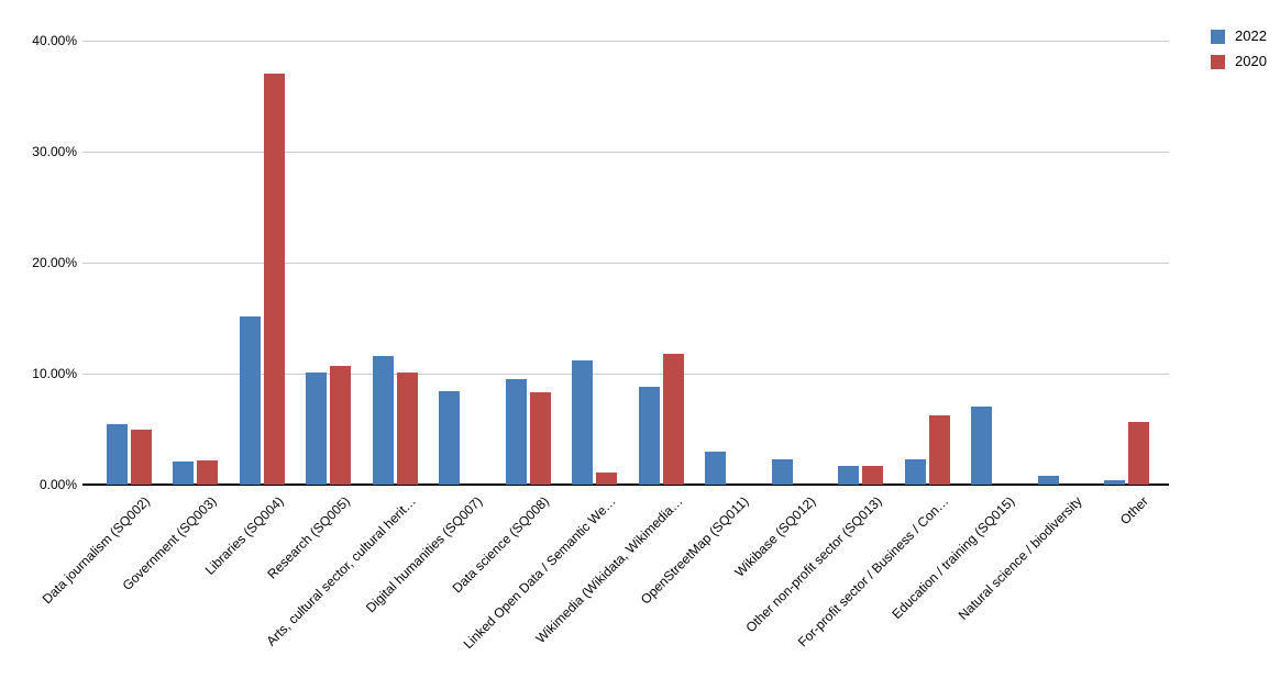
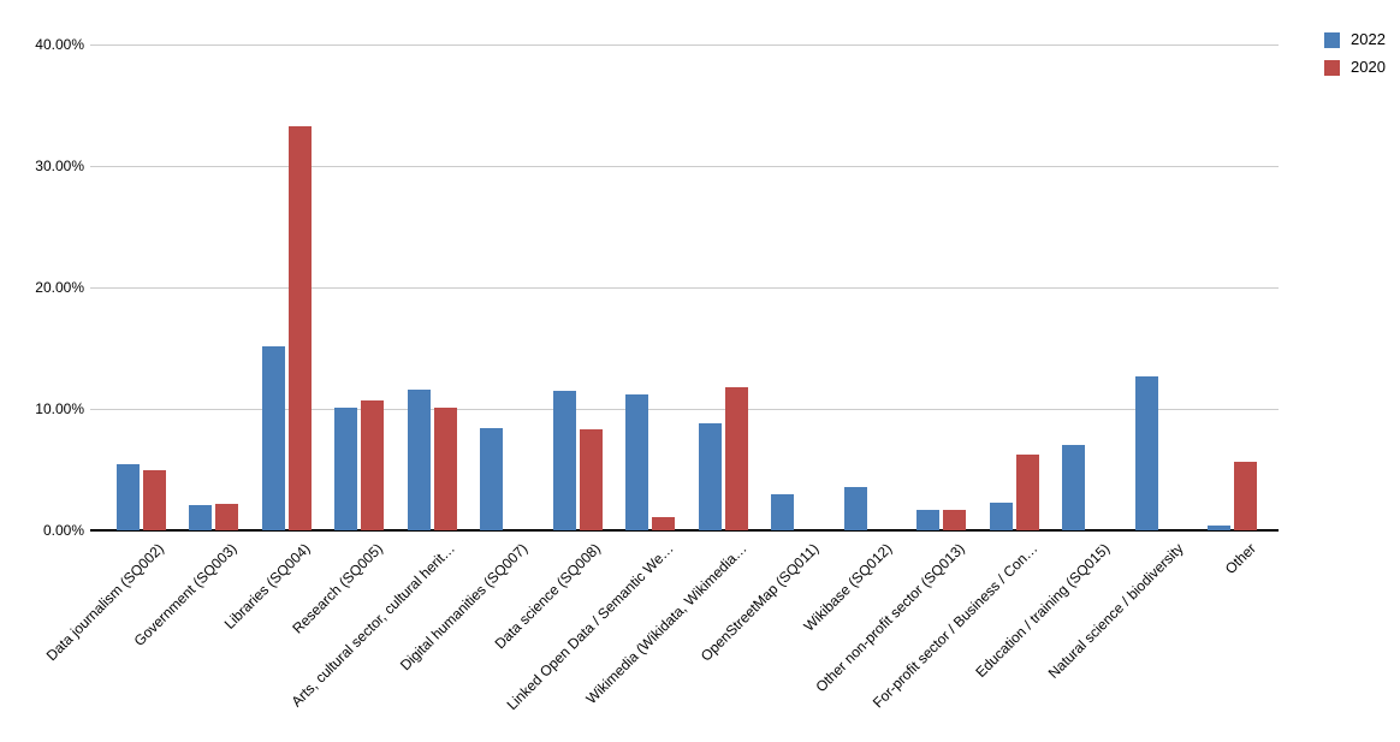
2020/Libraries (SQ004): 37.0% -> 33.3%
2022/Data science (SQ008): 9.5% -> 11.5%
2022/Wikibase (SQ012): 2.3% -> 3.6%
2022/Natural science / biodiversity: 0.8% -> 12.7%
